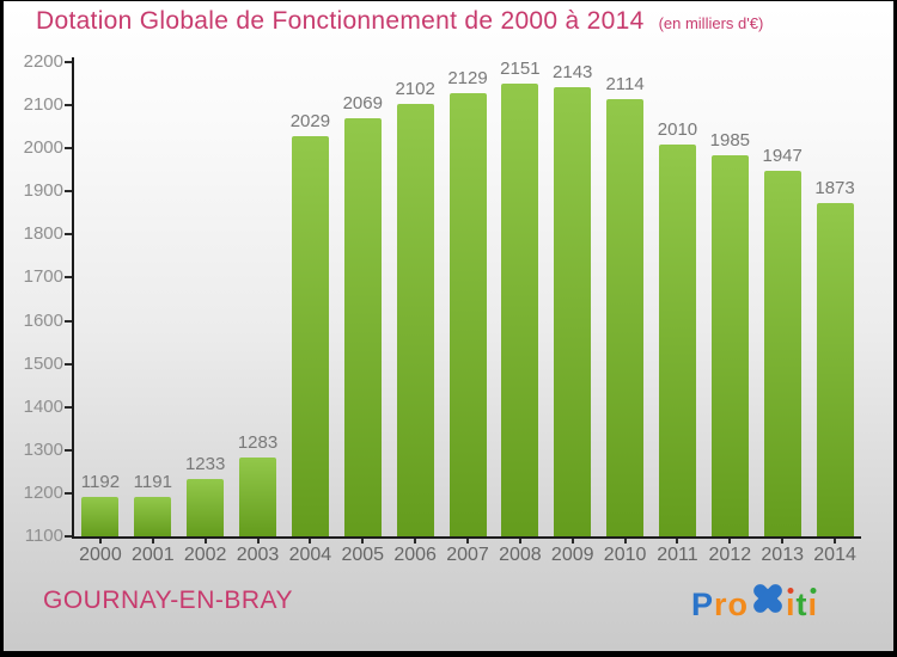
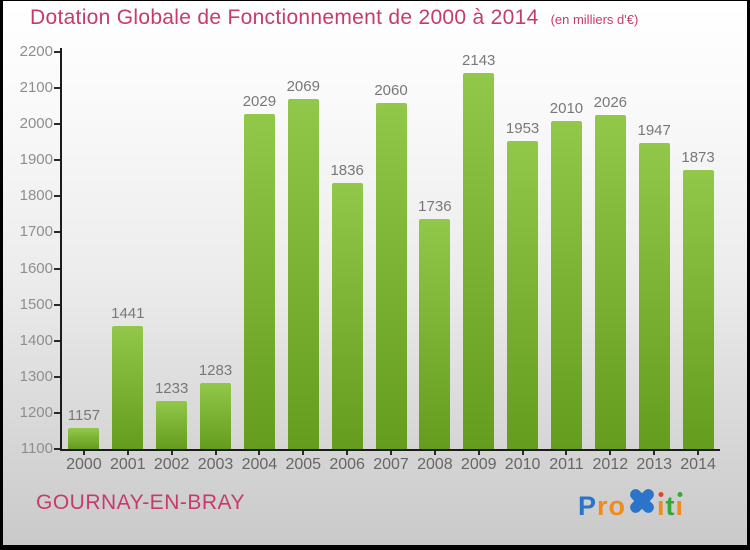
2000: 1192 -> 1157
2001: 1191 -> 1441
2006: 2102 -> 1836
2007: 2129 -> 2060
2008: 2151 -> 1736
2010: 2114 -> 1953
2012: 1985 -> 2026
